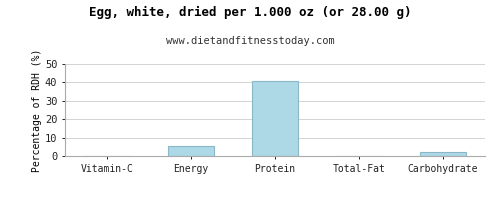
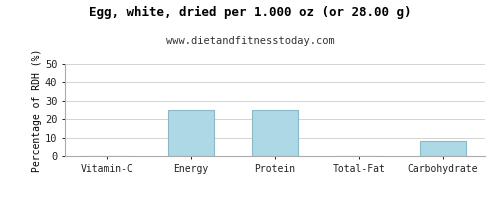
Energy: 6 -> 25
Protein: 41 -> 25
Carbohydrate: 2 -> 8
